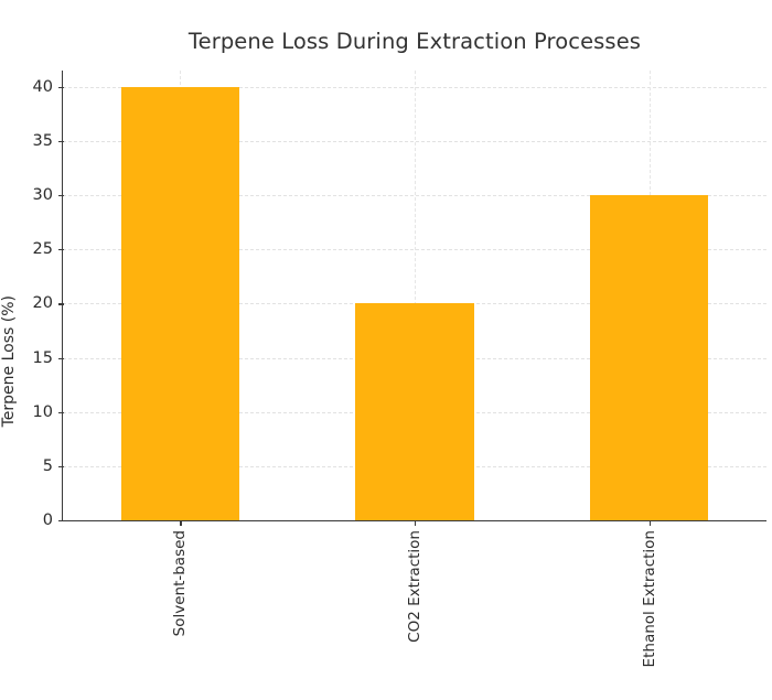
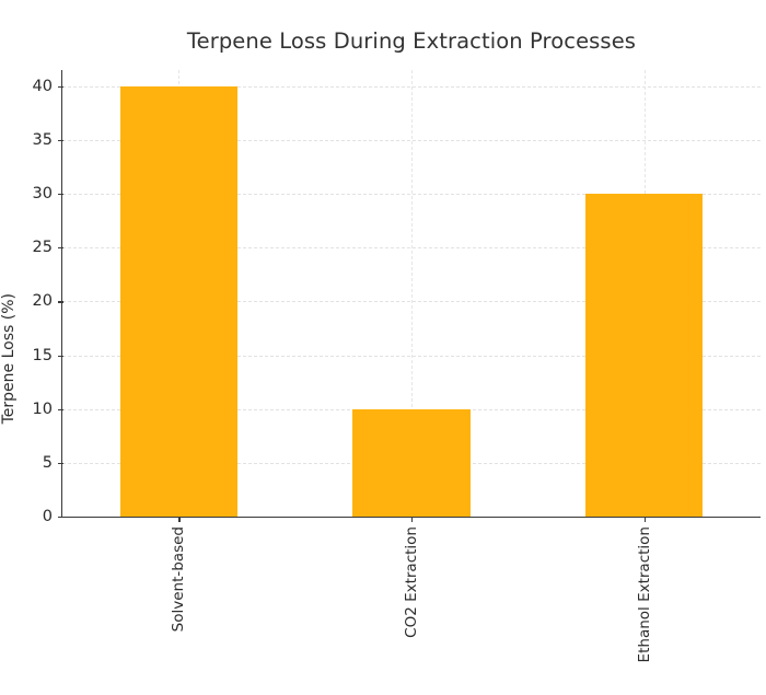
CO2 Extraction: 20 -> 10
